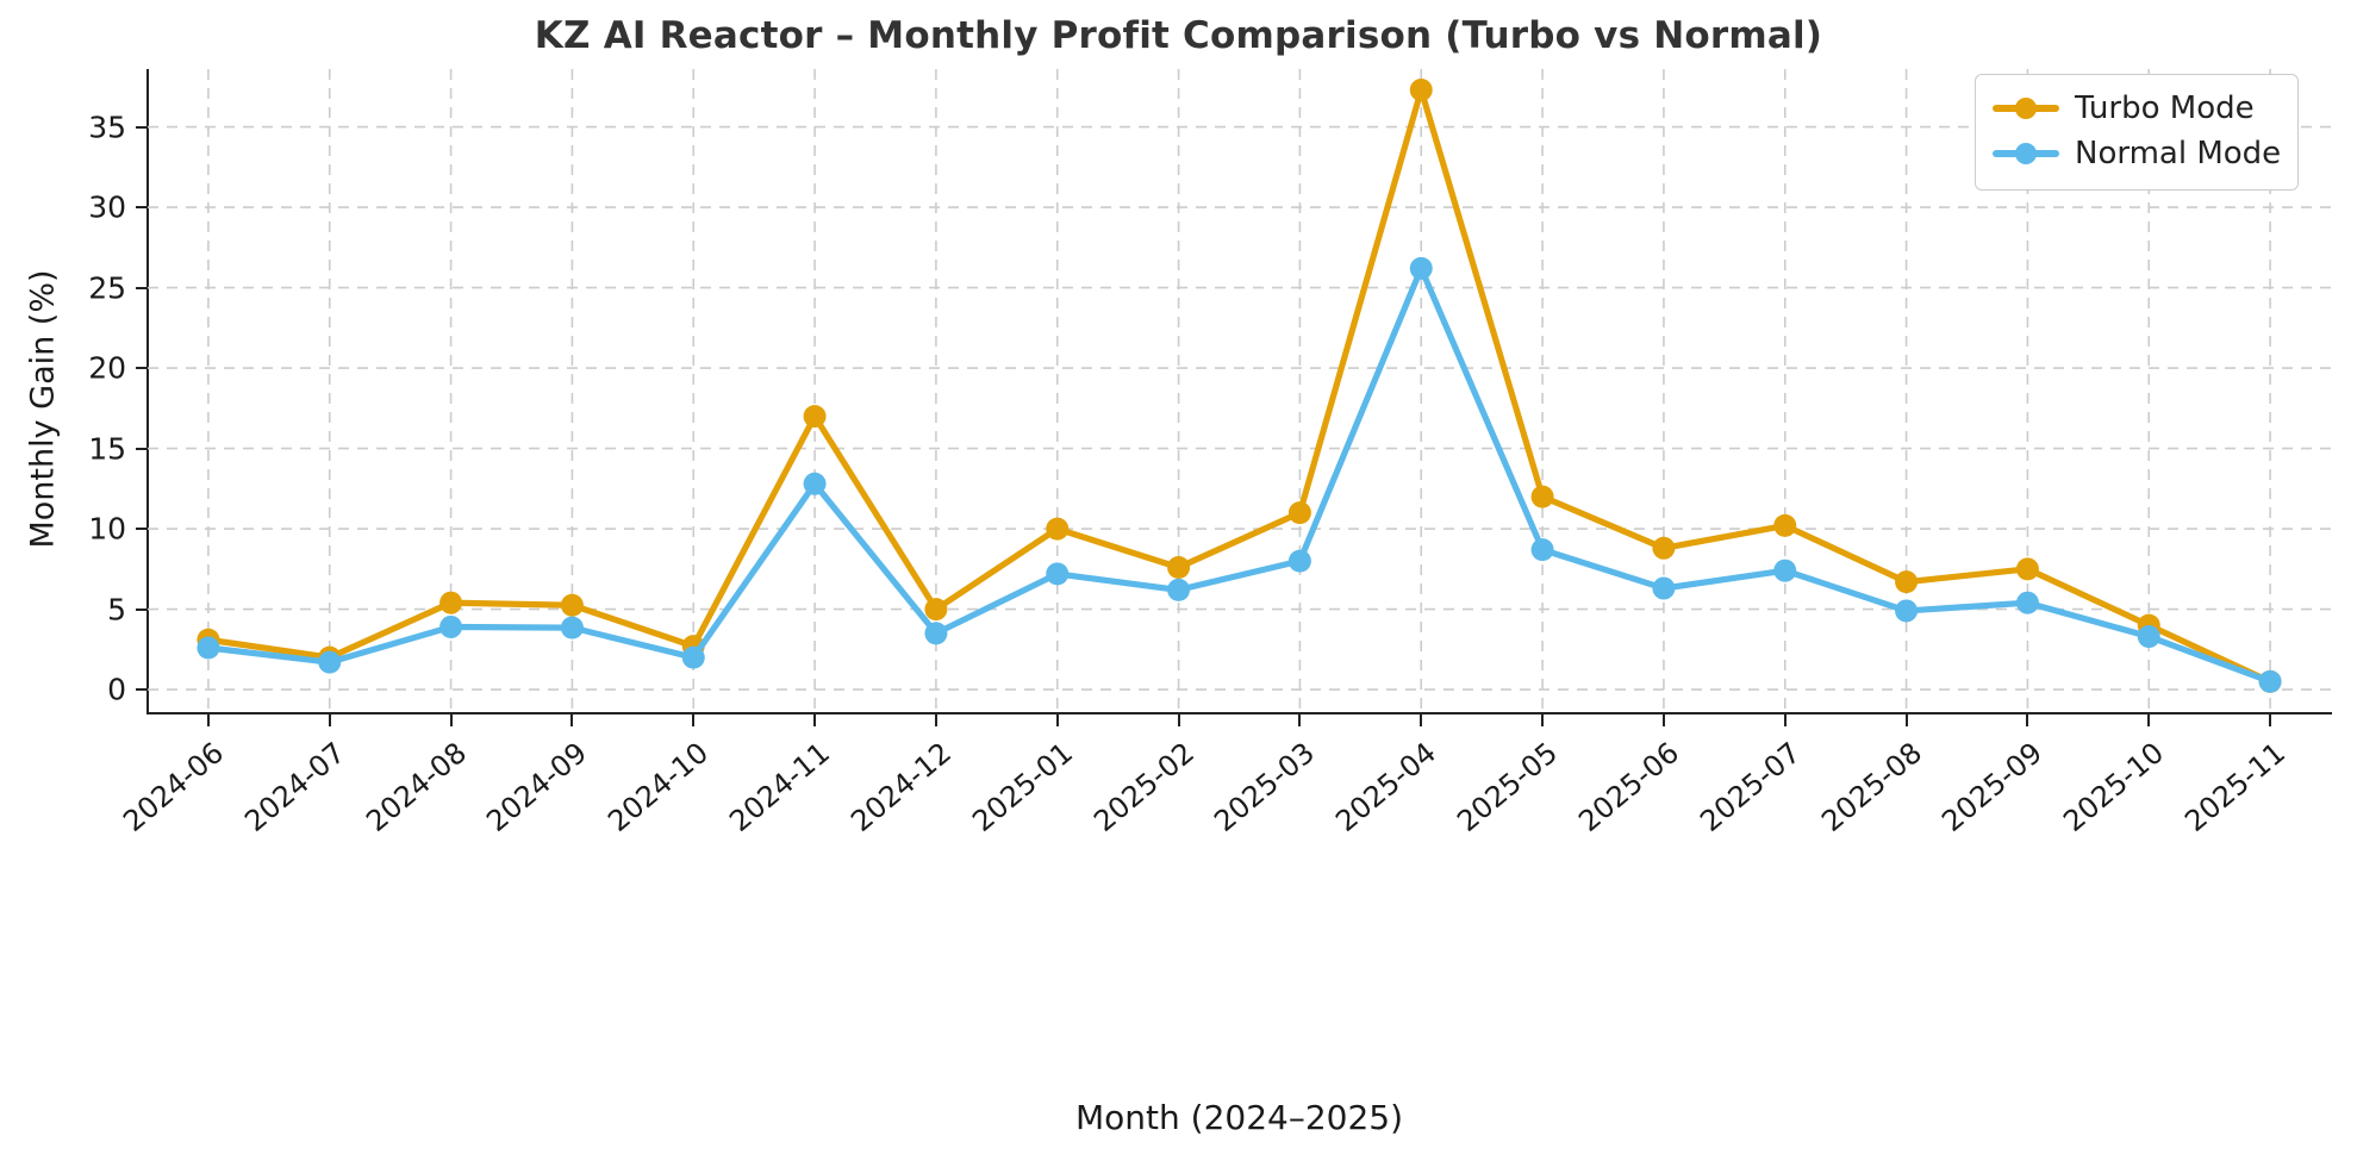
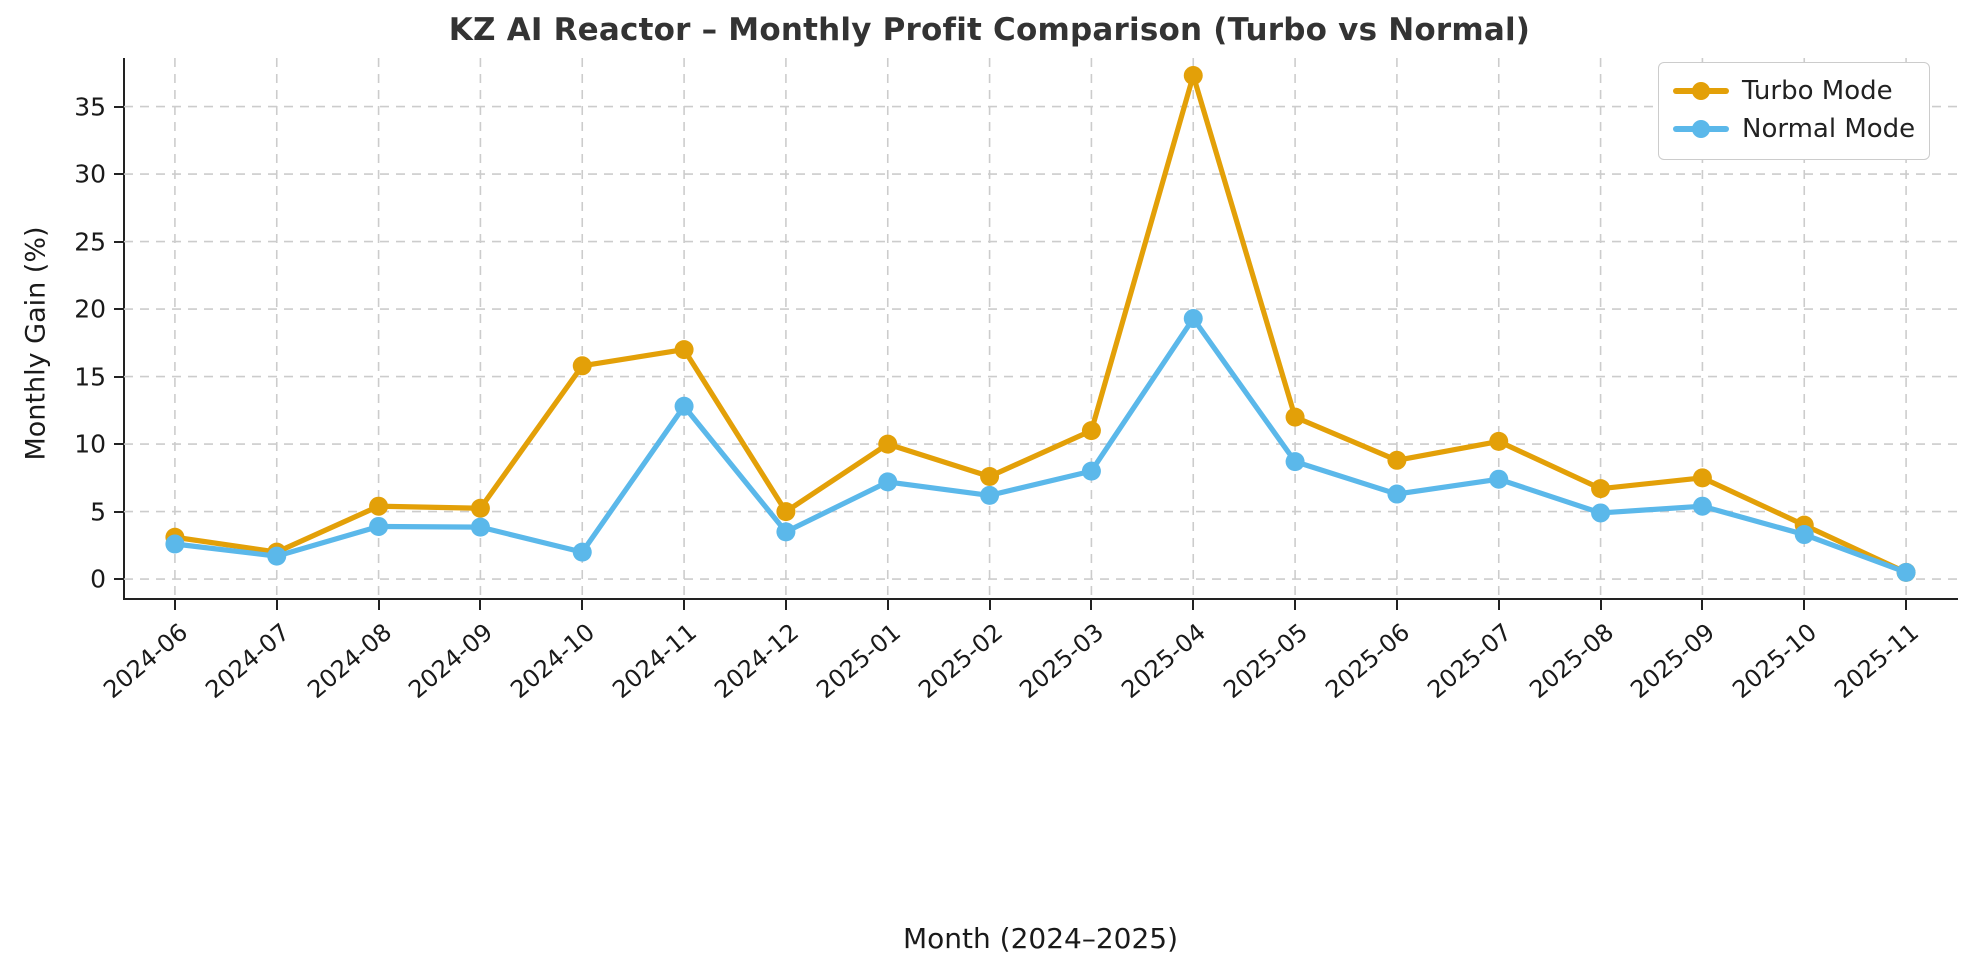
Turbo Mode/2024-10: 2.7 -> 15.8
Normal Mode/2025-04: 26.2 -> 19.3
